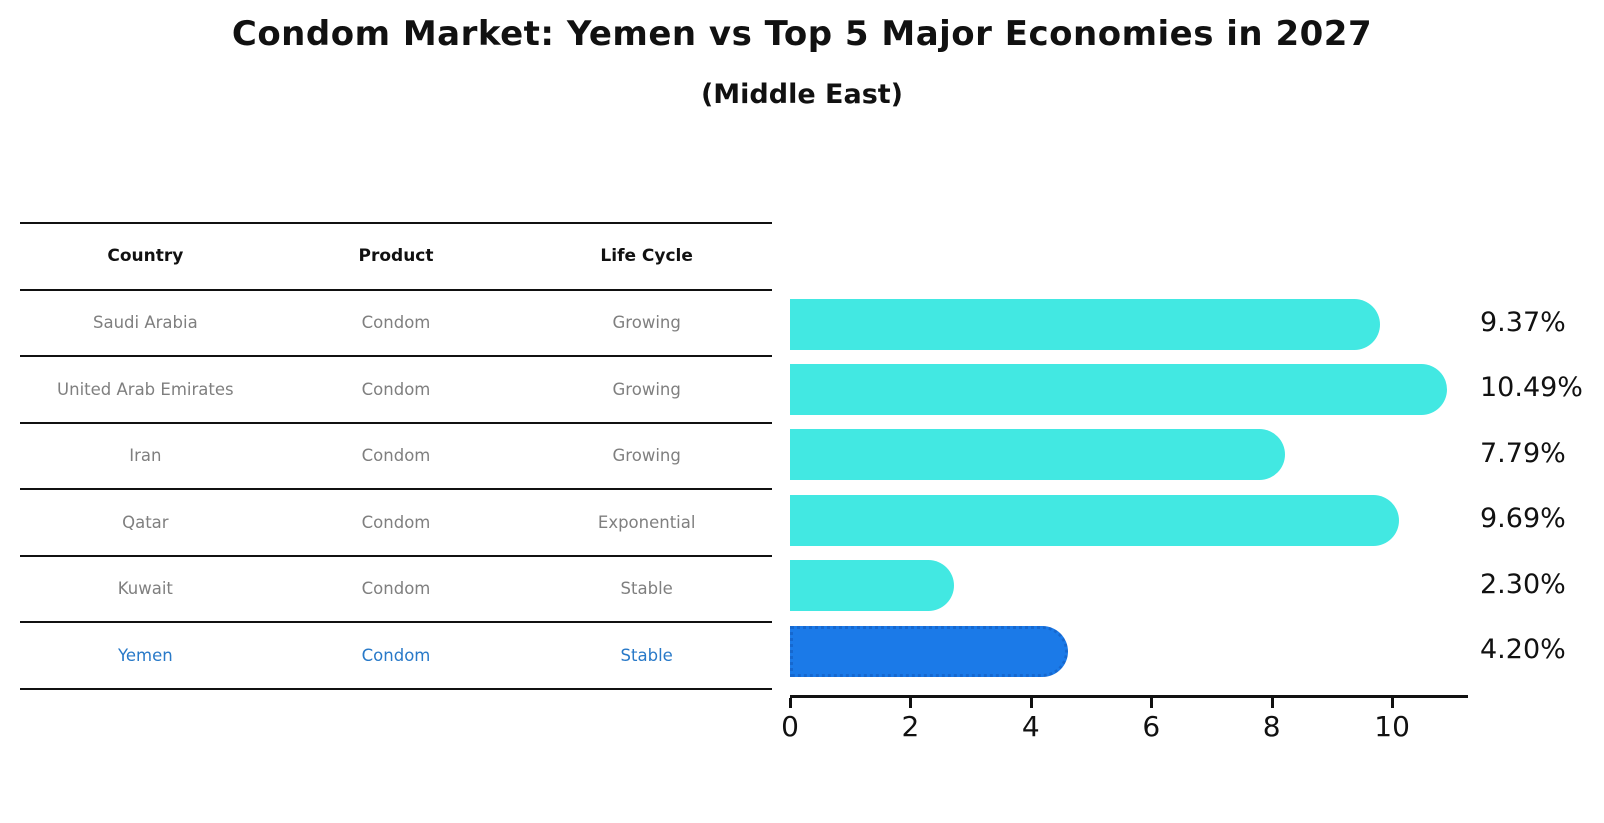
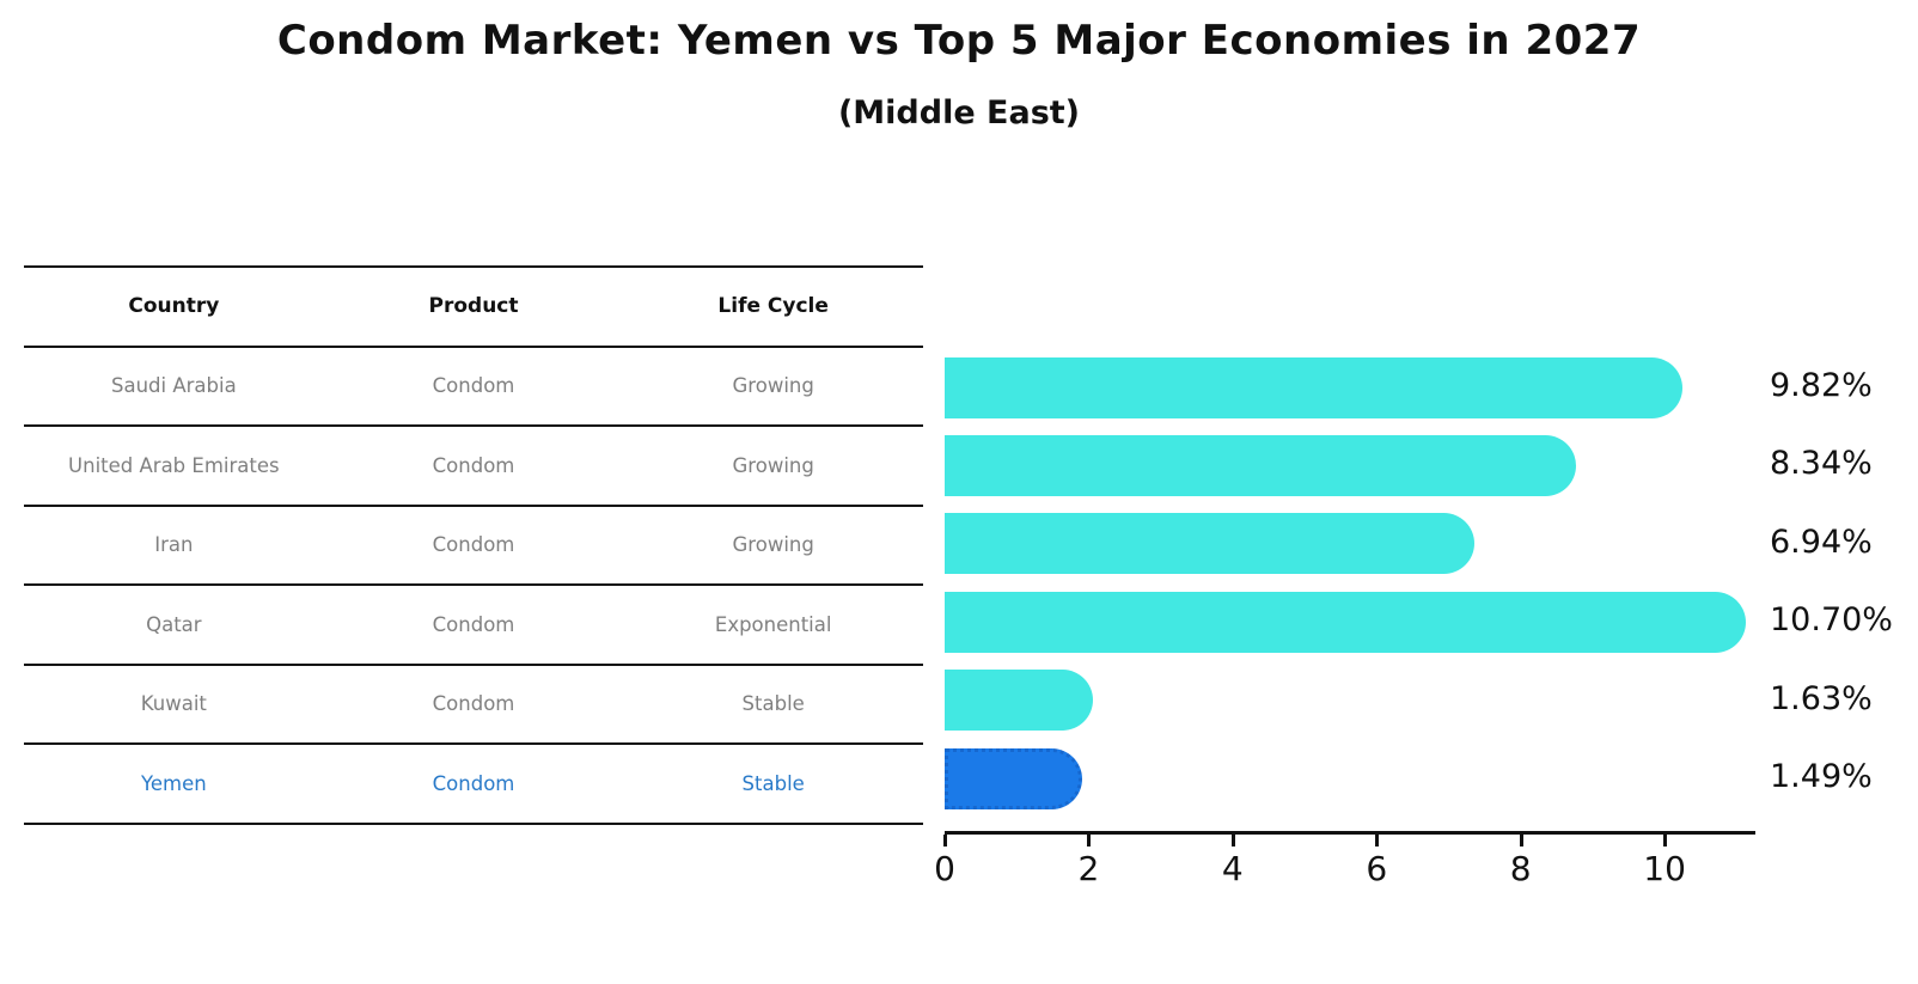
Saudi Arabia: 9.37% -> 9.82%
United Arab Emirates: 10.49% -> 8.34%
Iran: 7.79% -> 6.94%
Qatar: 9.69% -> 10.70%
Kuwait: 2.30% -> 1.63%
Yemen: 4.20% -> 1.49%
